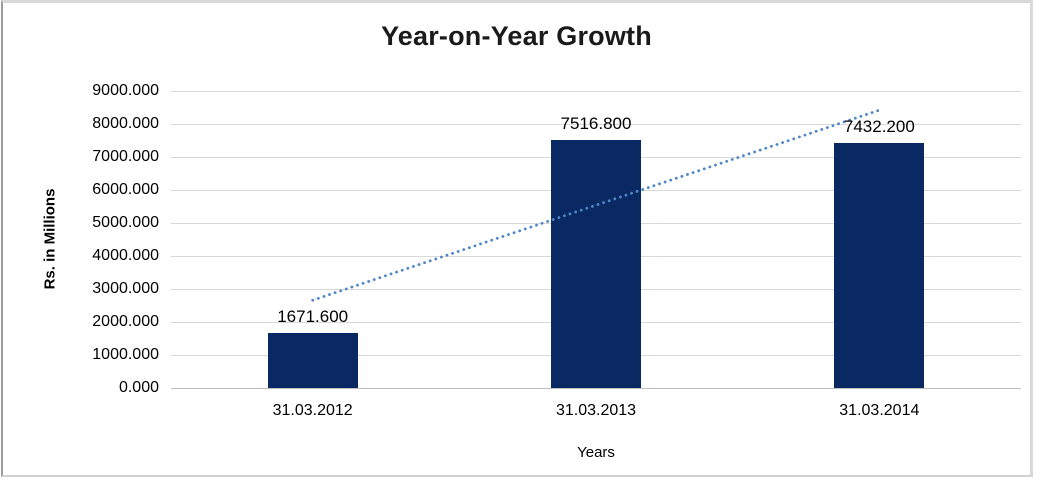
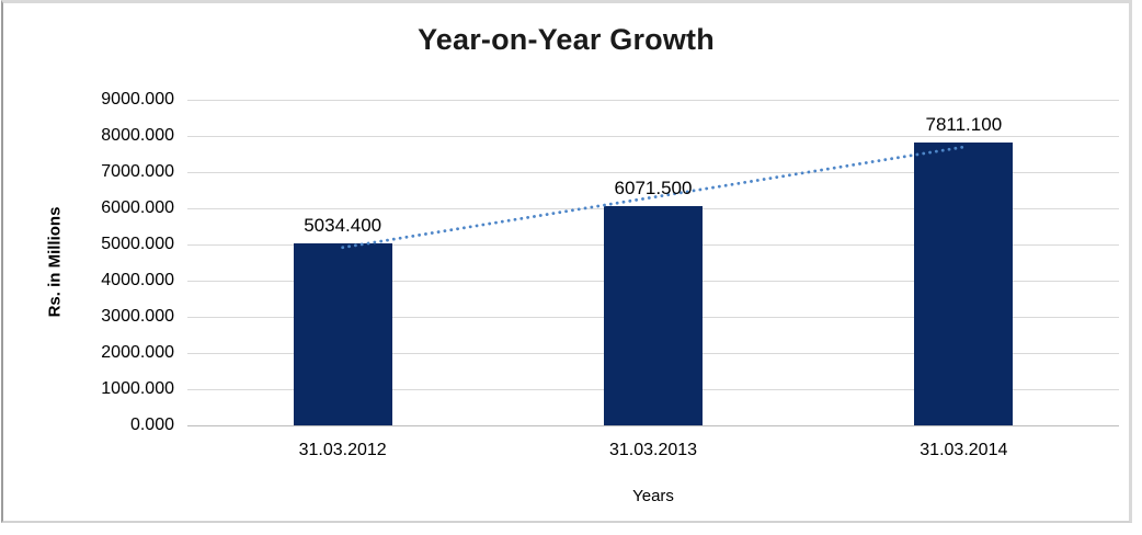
31.03.2012: 1671.600 -> 5034.400
31.03.2013: 7516.800 -> 6071.500
31.03.2014: 7432.200 -> 7811.100
